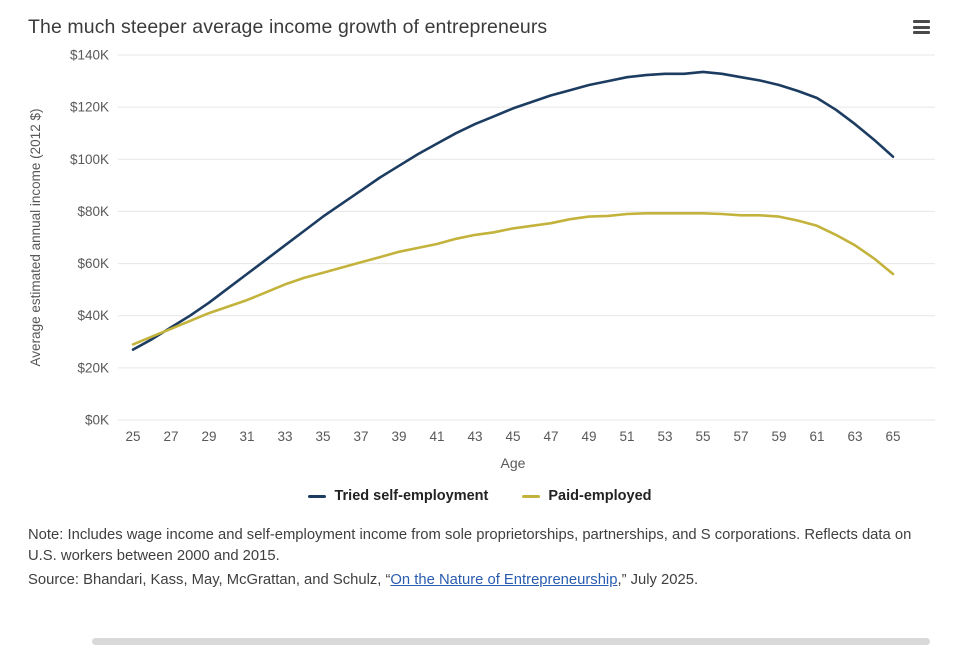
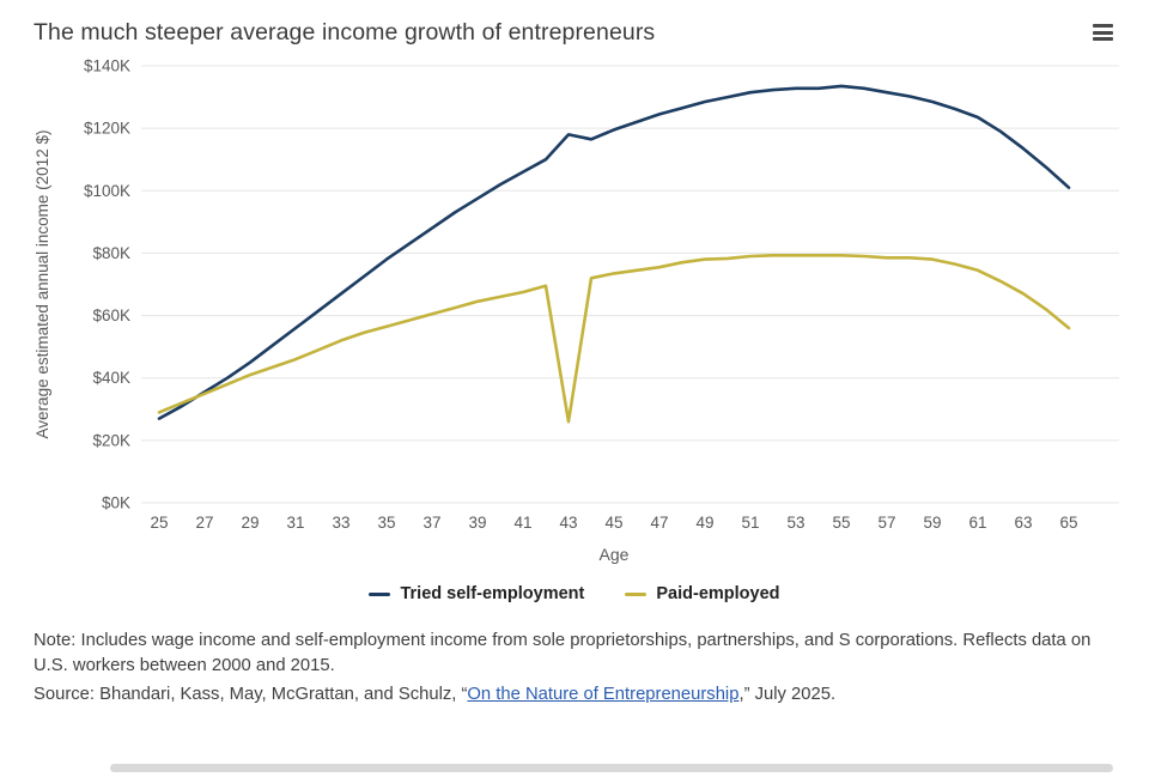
Tried self-employment/43: $114K -> $118K
Paid-employed/43: $71K -> $26K
